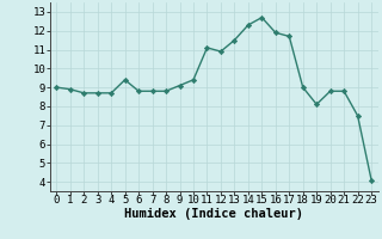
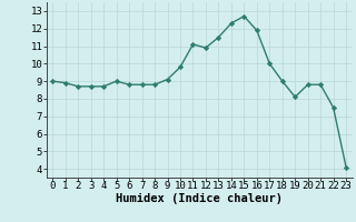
5: 9.4 -> 9.0
10: 9.4 -> 9.8
17: 11.7 -> 10.0
